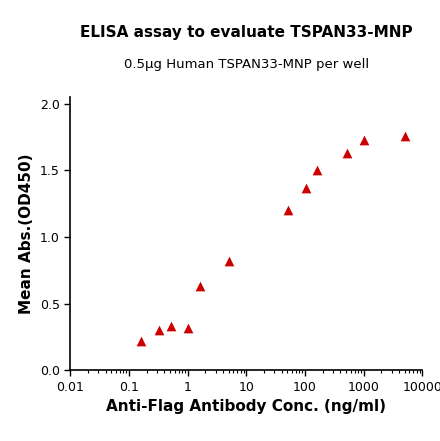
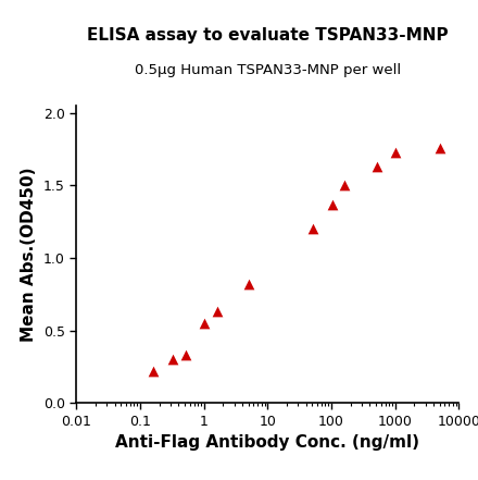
1: 0.32 -> 0.55
